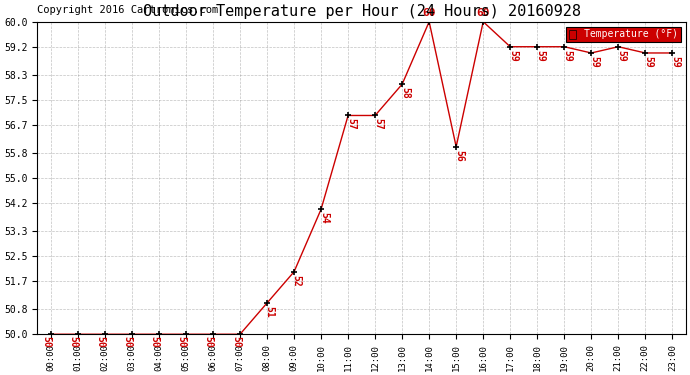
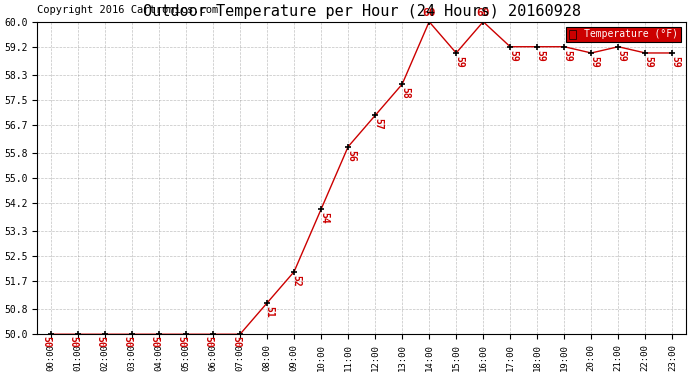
11:00: 57 -> 56
15:00: 56 -> 59
